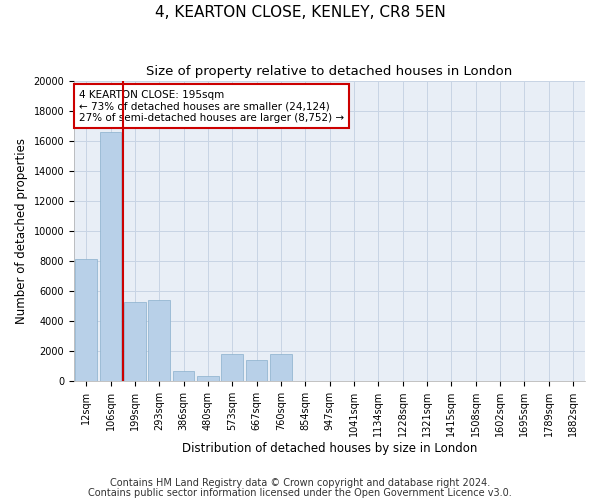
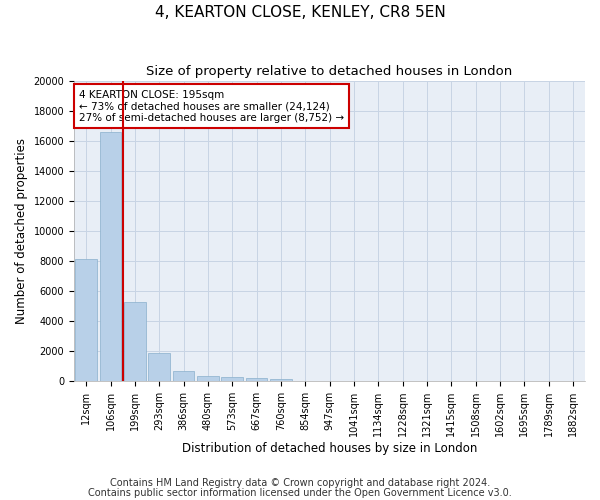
293sqm: 5400 -> 1800
573sqm: 1800 -> 300
667sqm: 1400 -> 200
760sqm: 1800 -> 200
